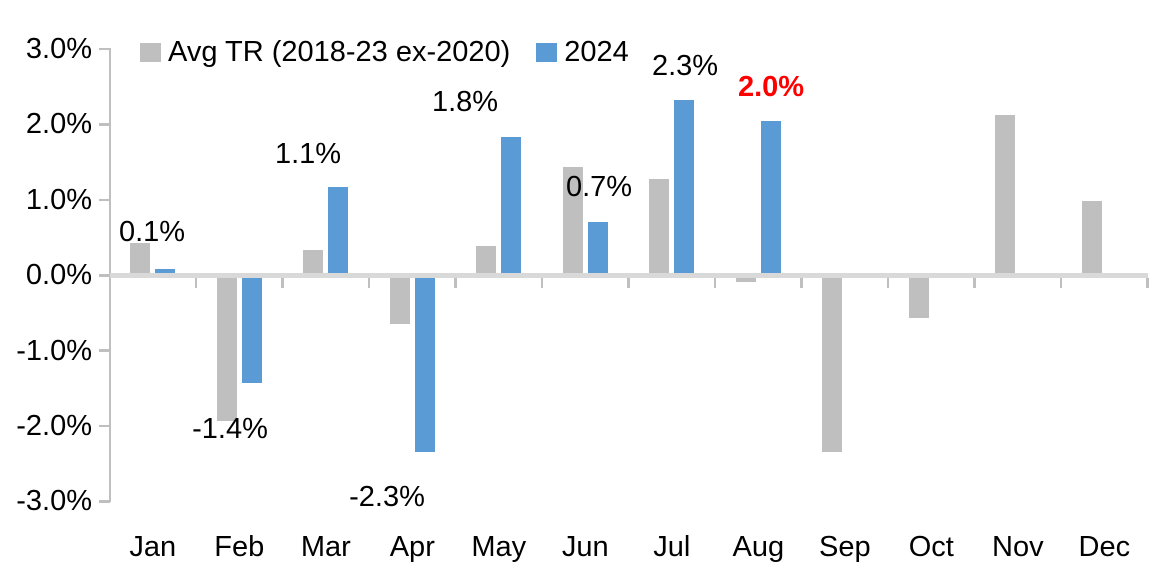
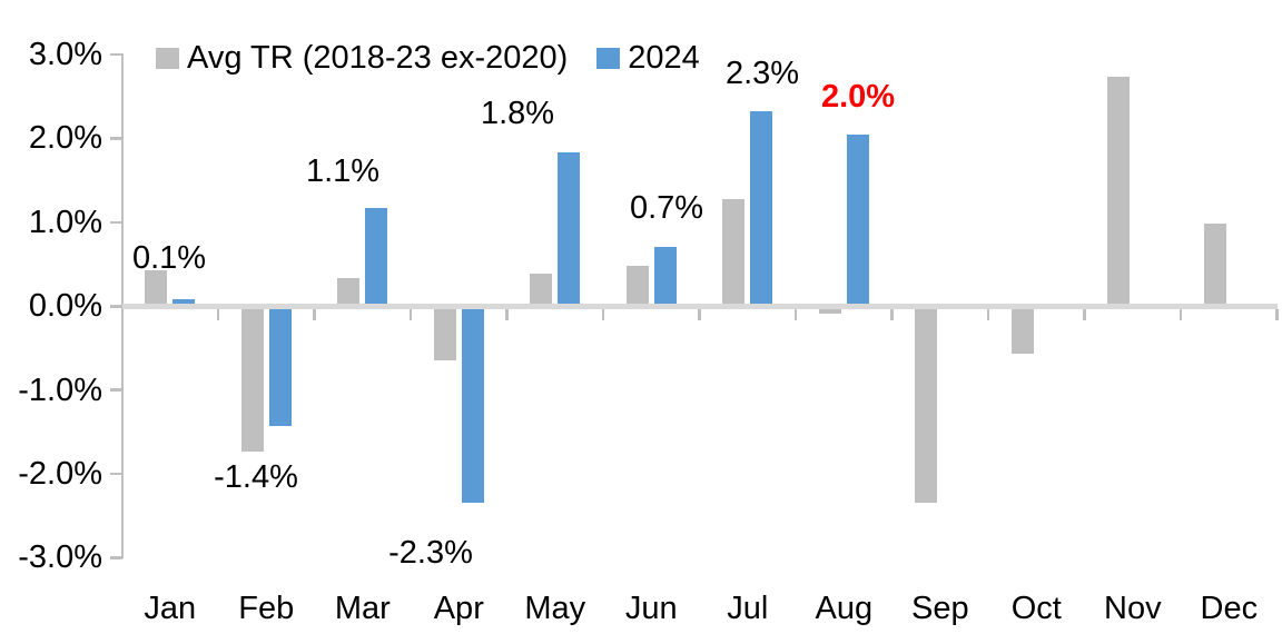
Avg TR (2018-23 ex-2020)/Feb: -1.9% -> -1.7%
Avg TR (2018-23 ex-2020)/Jun: 1.4% -> 0.5%
Avg TR (2018-23 ex-2020)/Nov: 2.1% -> 2.7%
